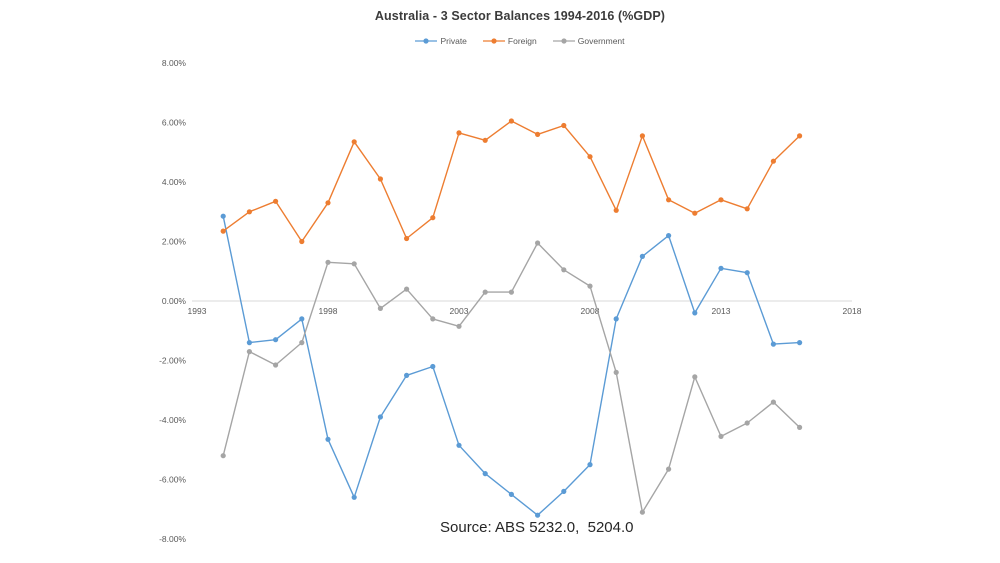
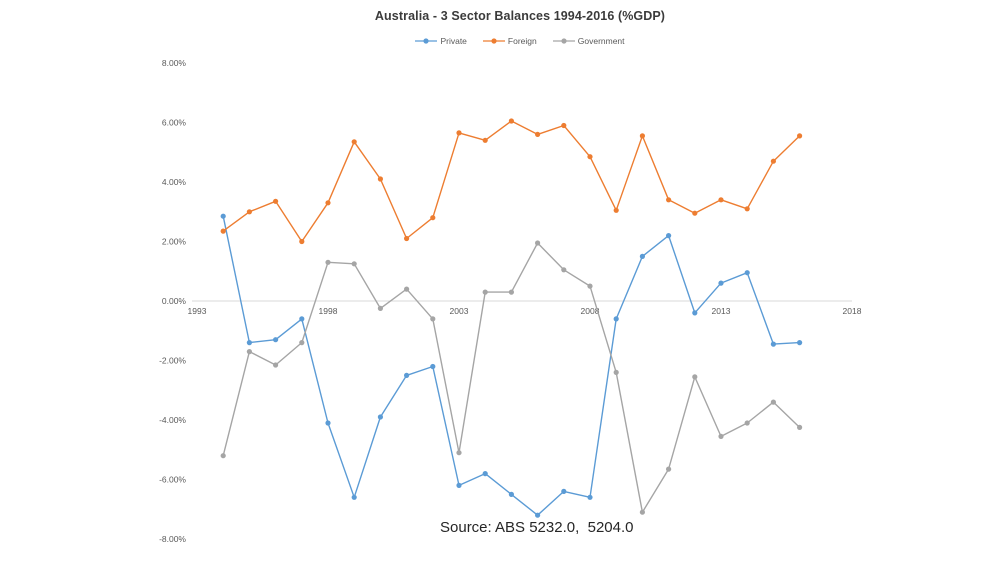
Private/1998: -4.7% -> -4.1%
Private/2003: -4.8% -> -6.2%
Government/2003: -0.8% -> -5.1%
Private/2008: -5.5% -> -6.6%
Private/2013: 1.1% -> 0.6%
